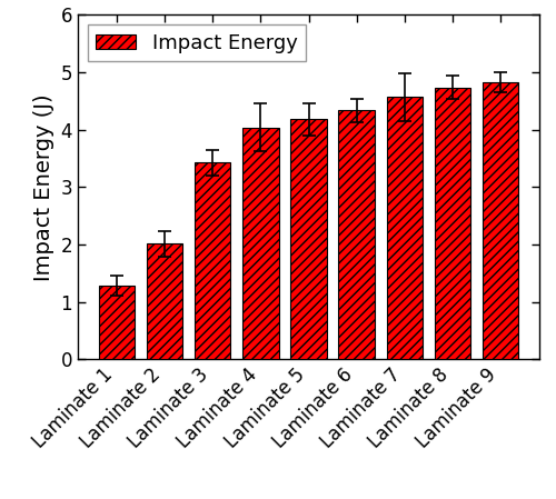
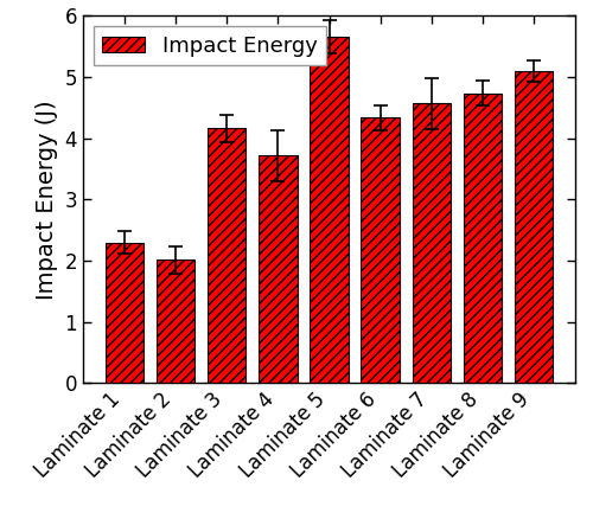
Laminate 1: 1.28 -> 2.30
Laminate 3: 3.43 -> 4.16
Laminate 4: 4.04 -> 3.72
Laminate 5: 4.18 -> 5.66
Laminate 9: 4.83 -> 5.10
